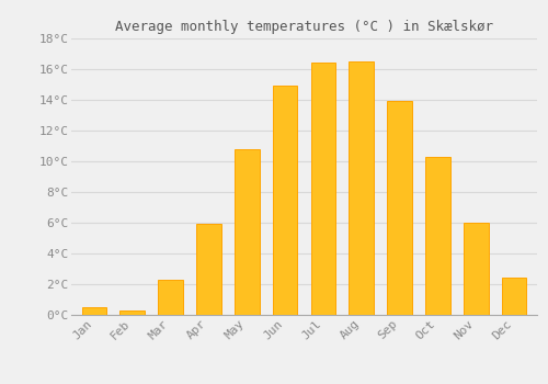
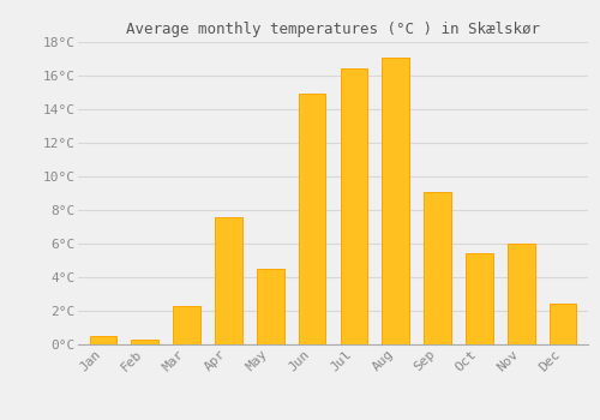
Apr: 5.9°C -> 7.6°C
May: 10.8°C -> 4.5°C
Aug: 16.5°C -> 17.1°C
Sep: 13.9°C -> 9.1°C
Oct: 10.3°C -> 5.4°C
